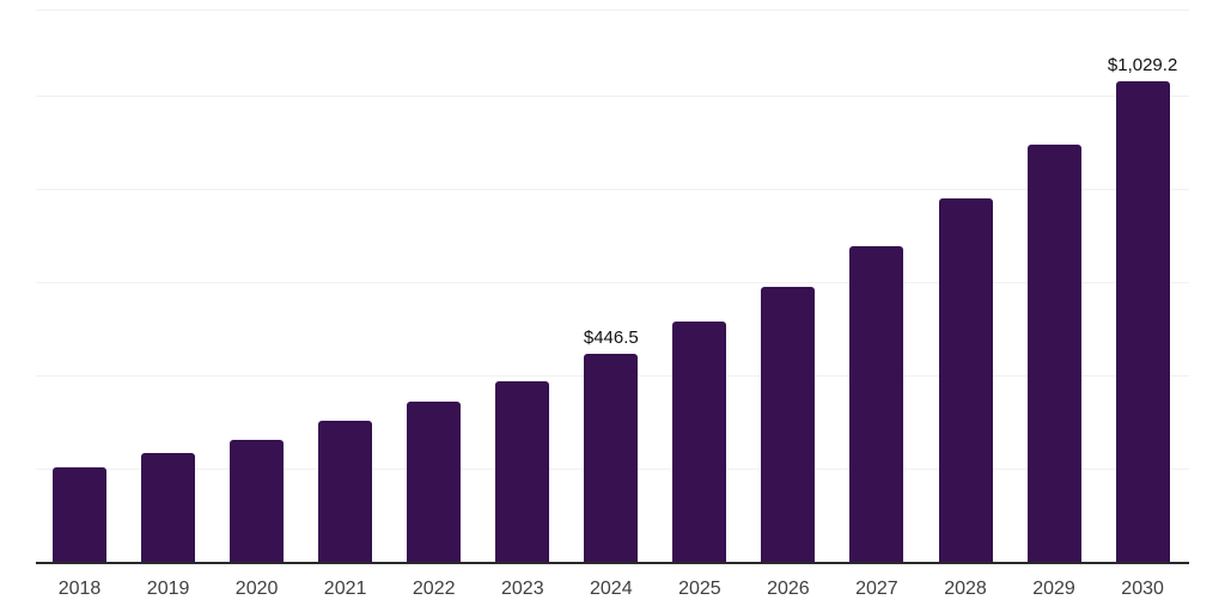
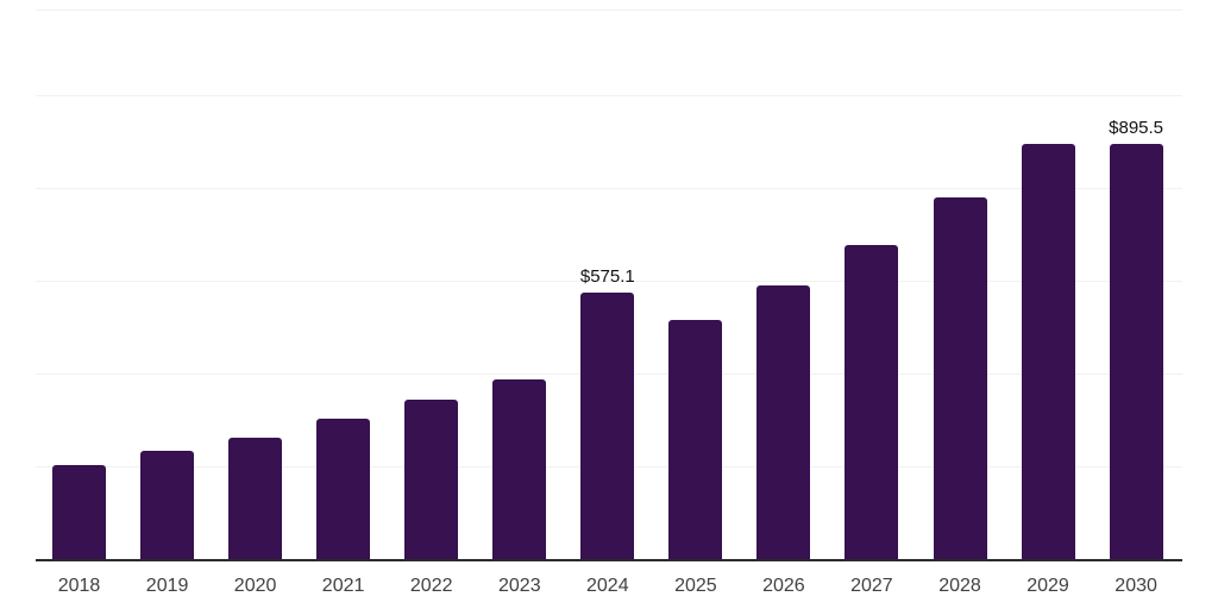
2024: $446.5 -> $575.1
2030: $1,029.2 -> $895.5
